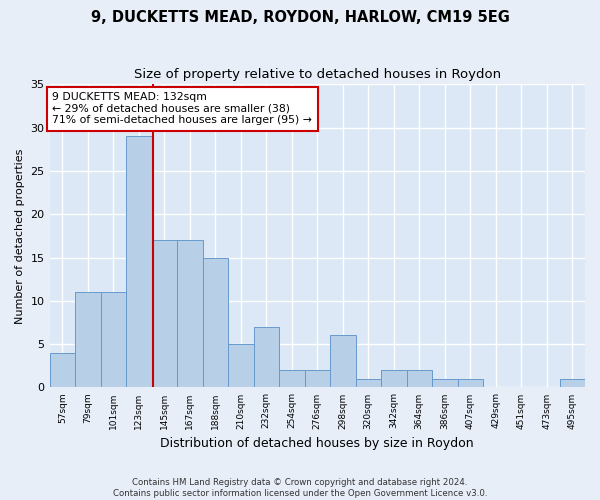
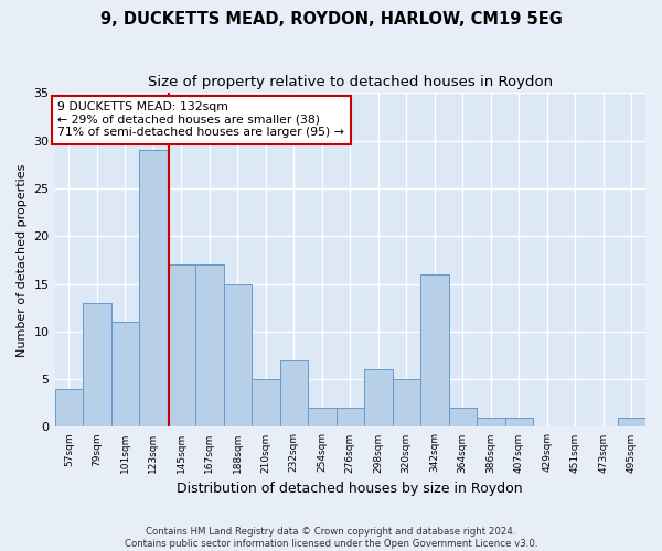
79sqm: 11 -> 13
320sqm: 1 -> 5
342sqm: 2 -> 16
